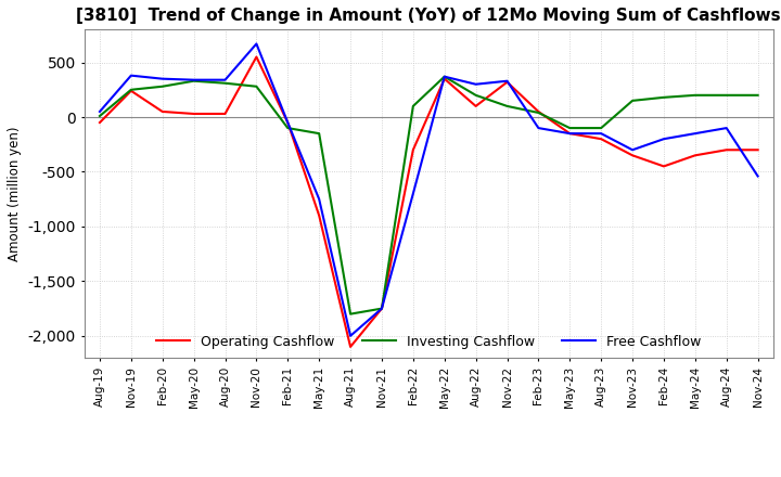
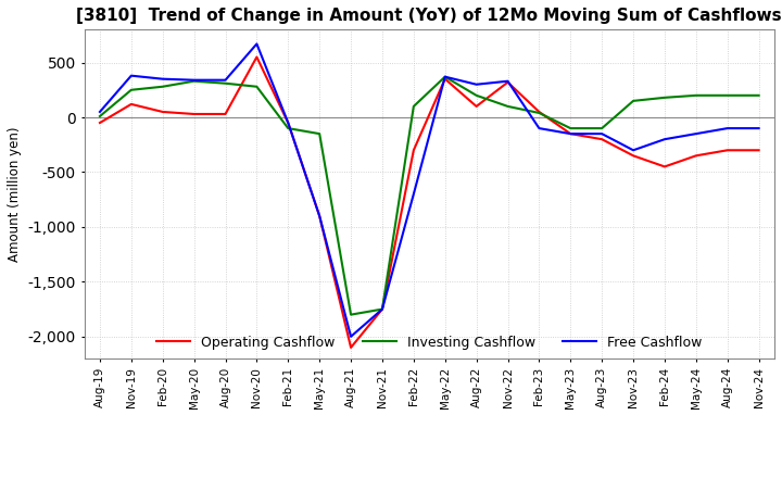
Operating Cashflow/Nov-19: 240 -> 120
Free Cashflow/May-21: -750 -> -900
Free Cashflow/Nov-24: -540 -> -100
